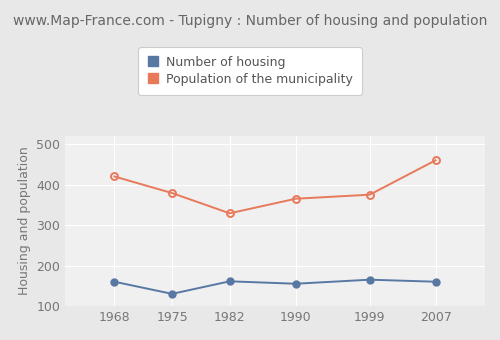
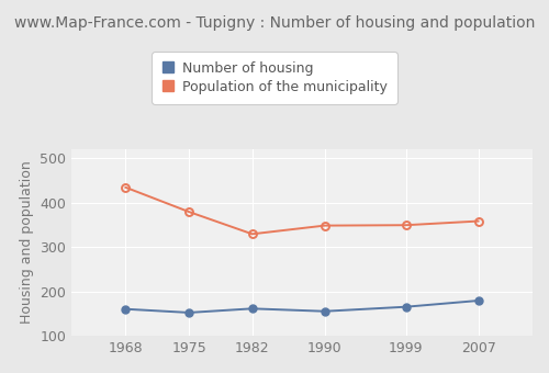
Population of the municipality/1968: 420 -> 434
Number of housing/1975: 130 -> 152
Population of the municipality/1990: 365 -> 348
Population of the municipality/1999: 375 -> 349
Number of housing/2007: 160 -> 179
Population of the municipality/2007: 460 -> 358
